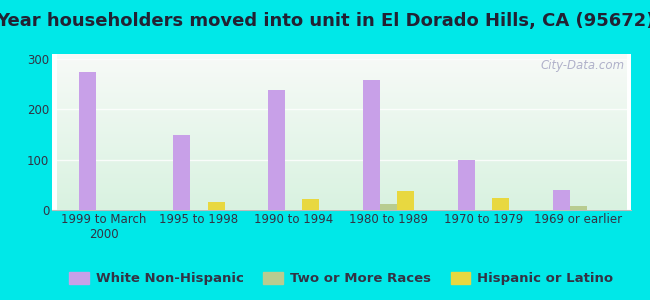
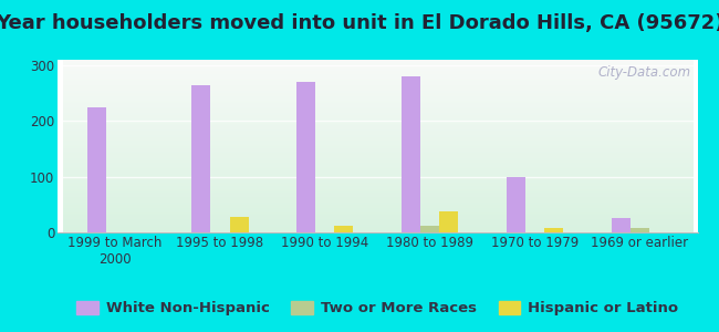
White Non-Hispanic/1999 to March 2000: 274 -> 225
White Non-Hispanic/1995 to 1998: 150 -> 265
Hispanic or Latino/1995 to 1998: 16 -> 27
White Non-Hispanic/1990 to 1994: 238 -> 270
Hispanic or Latino/1990 to 1994: 22 -> 12
White Non-Hispanic/1980 to 1989: 258 -> 280
Hispanic or Latino/1970 to 1979: 24 -> 8
White Non-Hispanic/1969 or earlier: 40 -> 25
